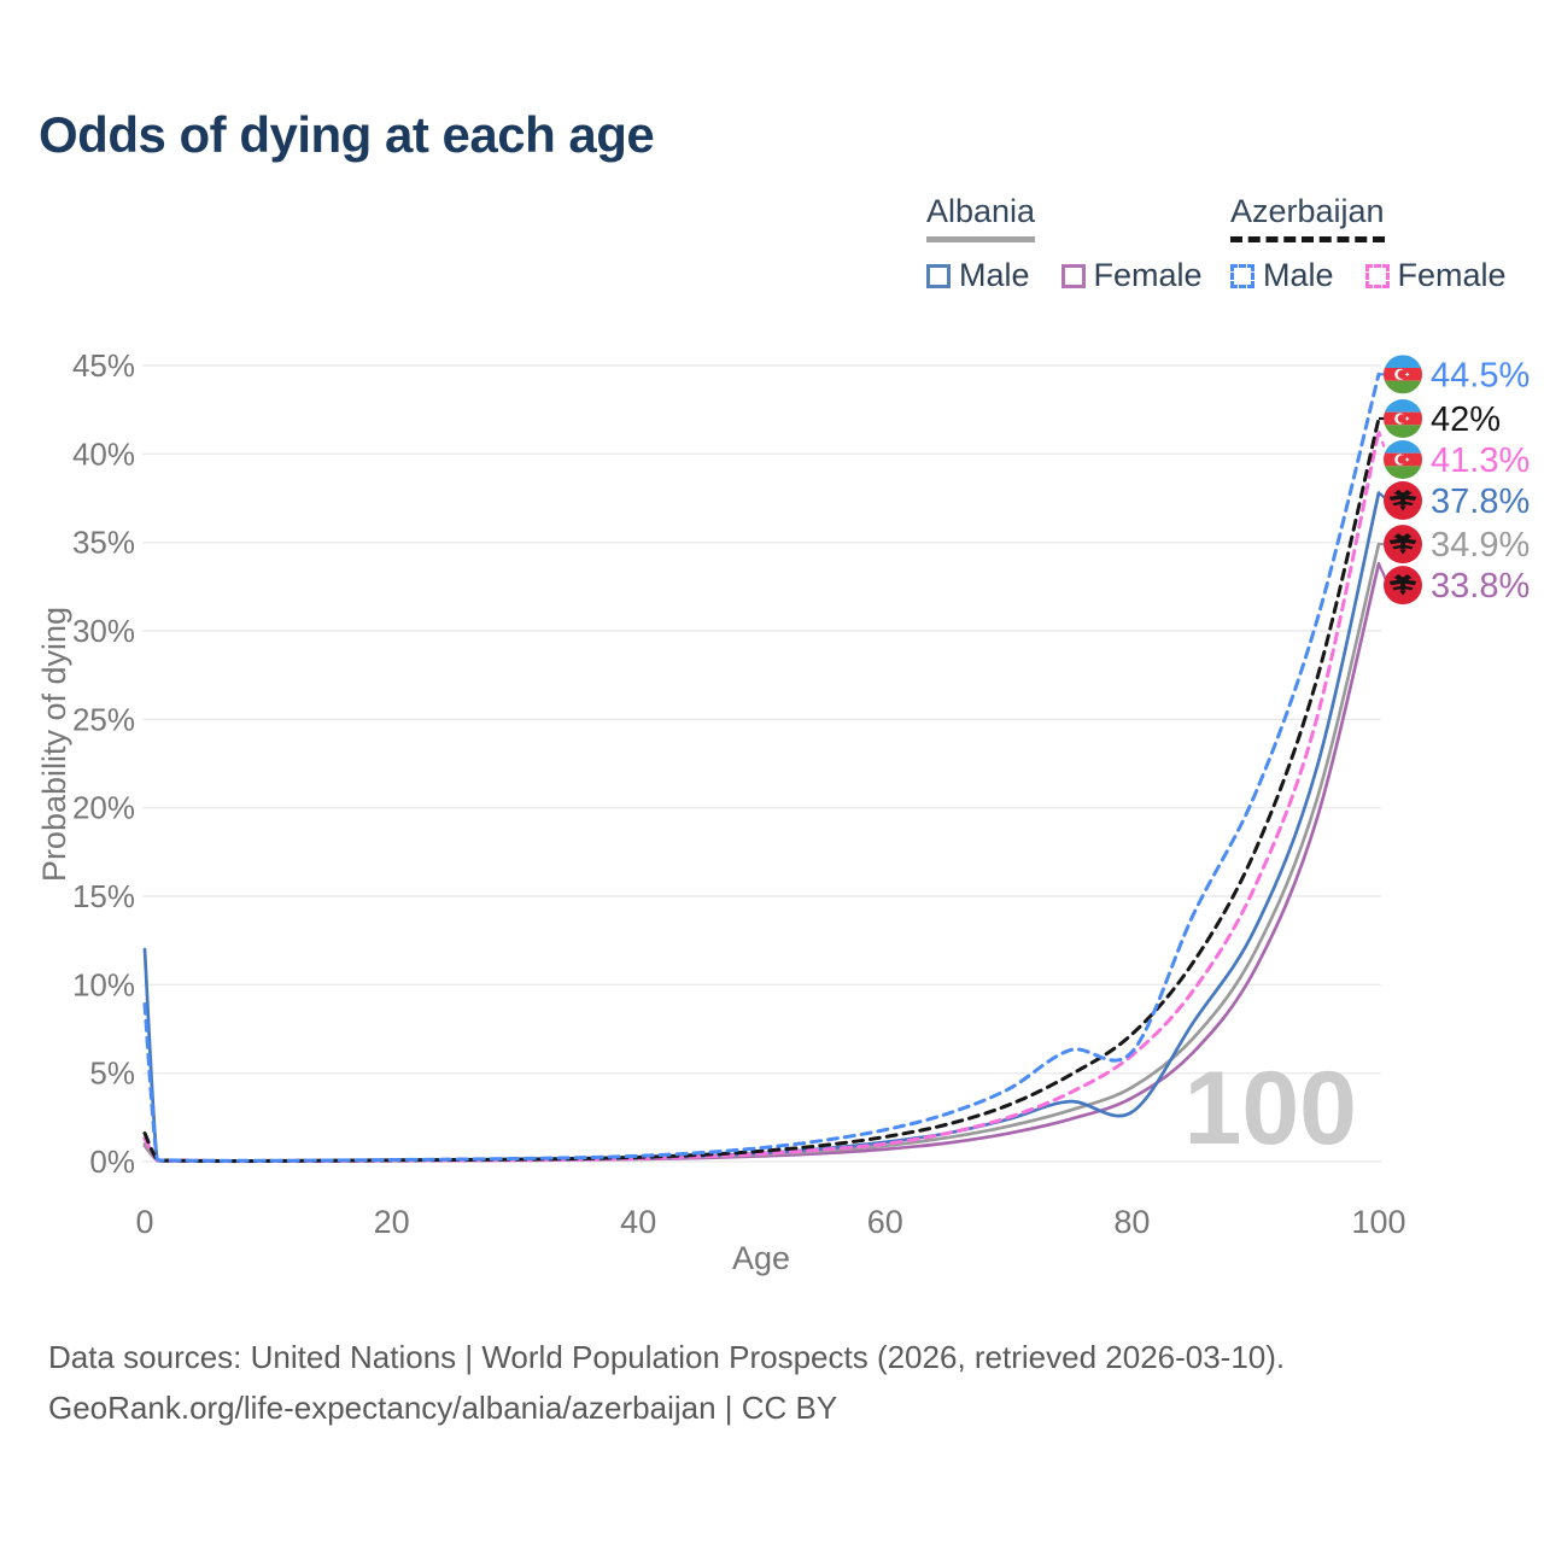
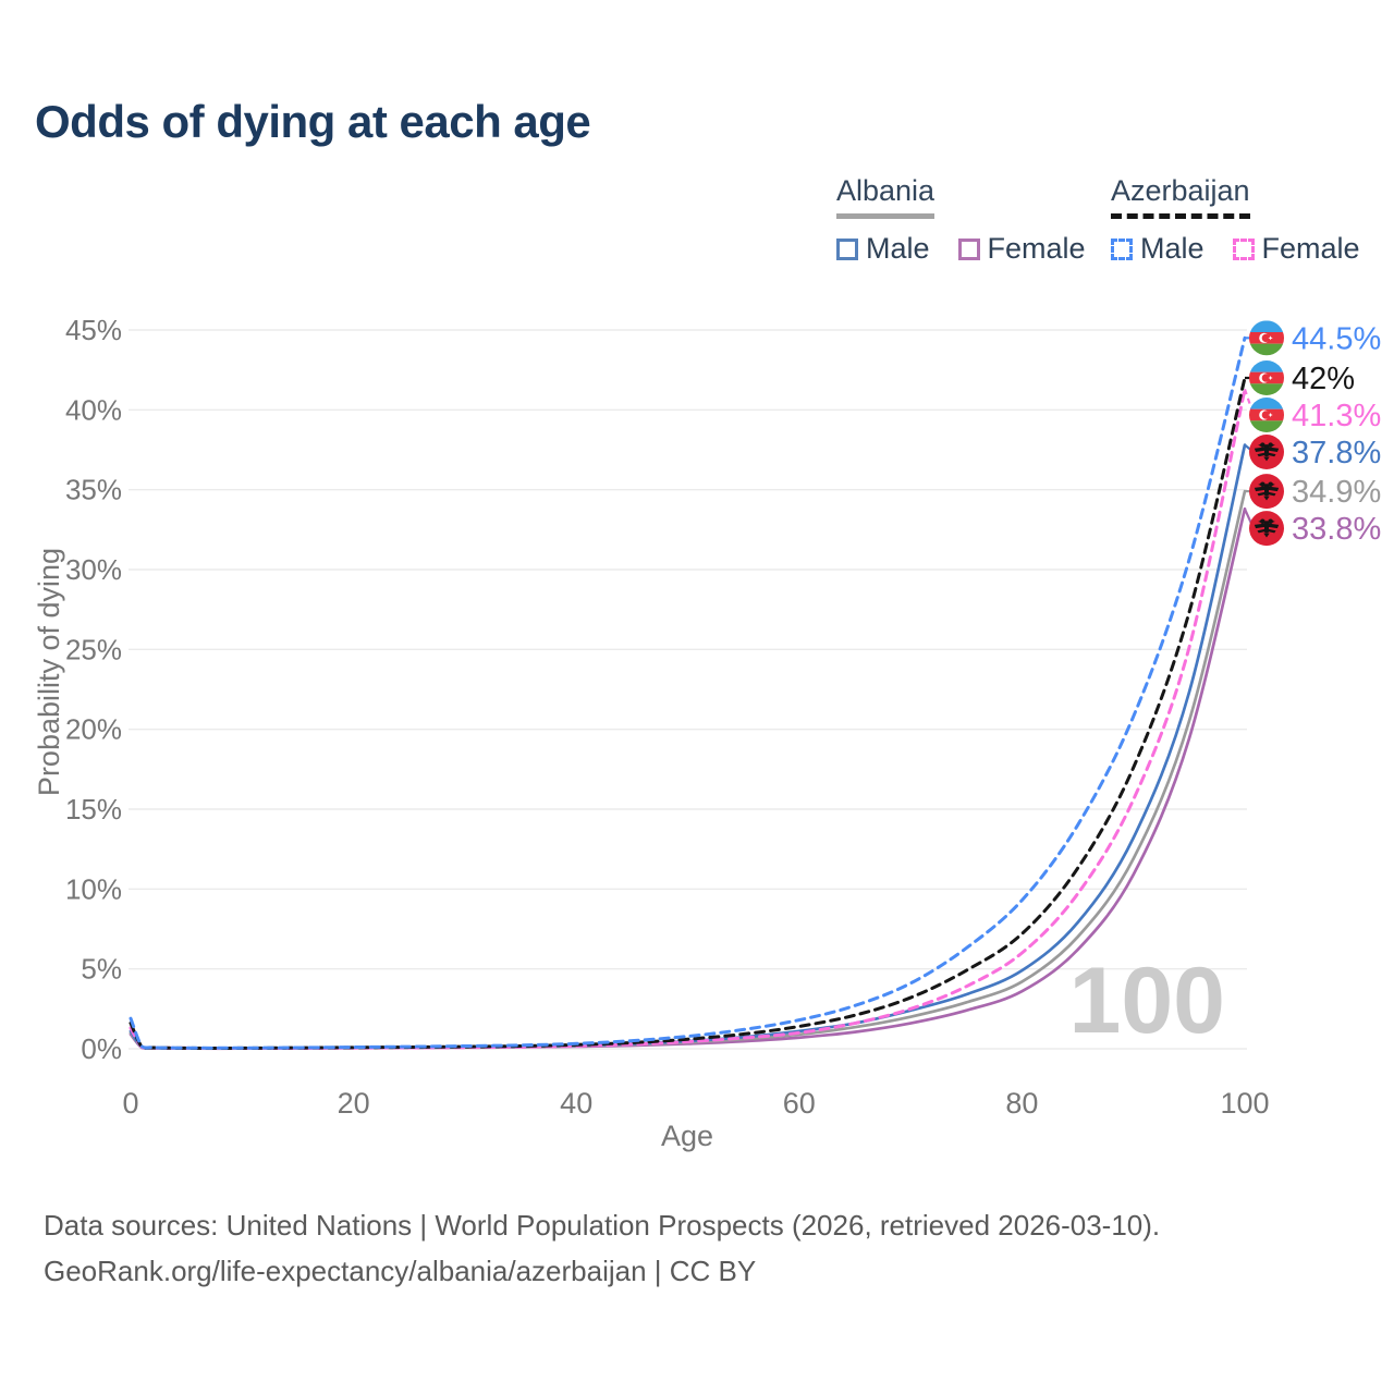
Azerbaijan Male/0: 8.9% -> 1.9%
Albania Male/0: 12.0% -> 1.1%
Azerbaijan Male/80: 6.2% -> 9.3%
Albania Male/80: 2.8% -> 4.9%
